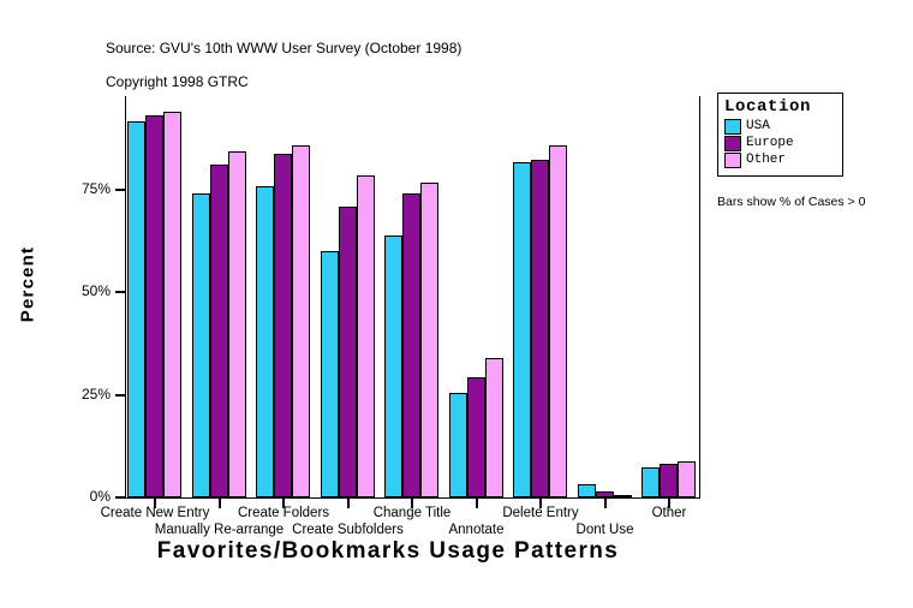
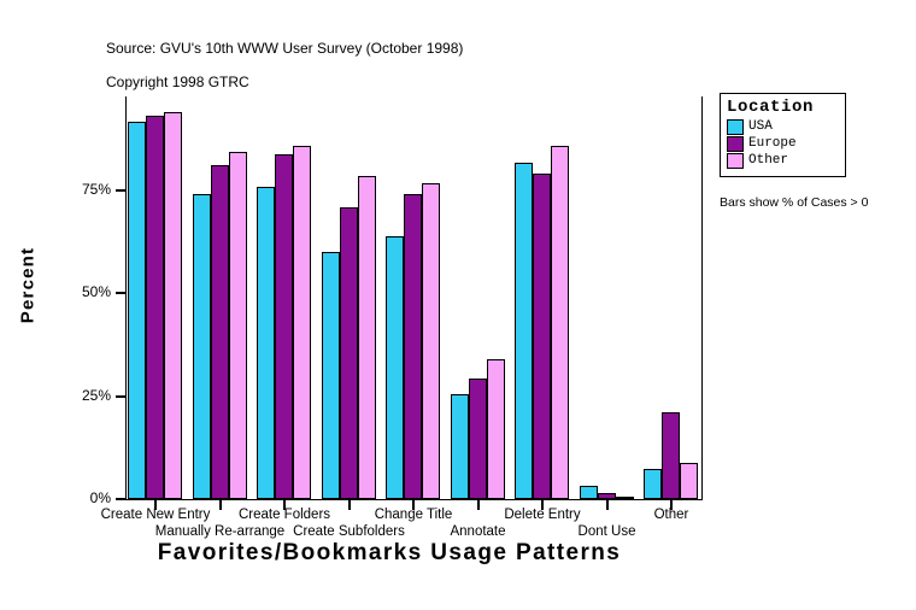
Europe/Delete Entry: 82% -> 79%
Europe/Other: 8% -> 21%
